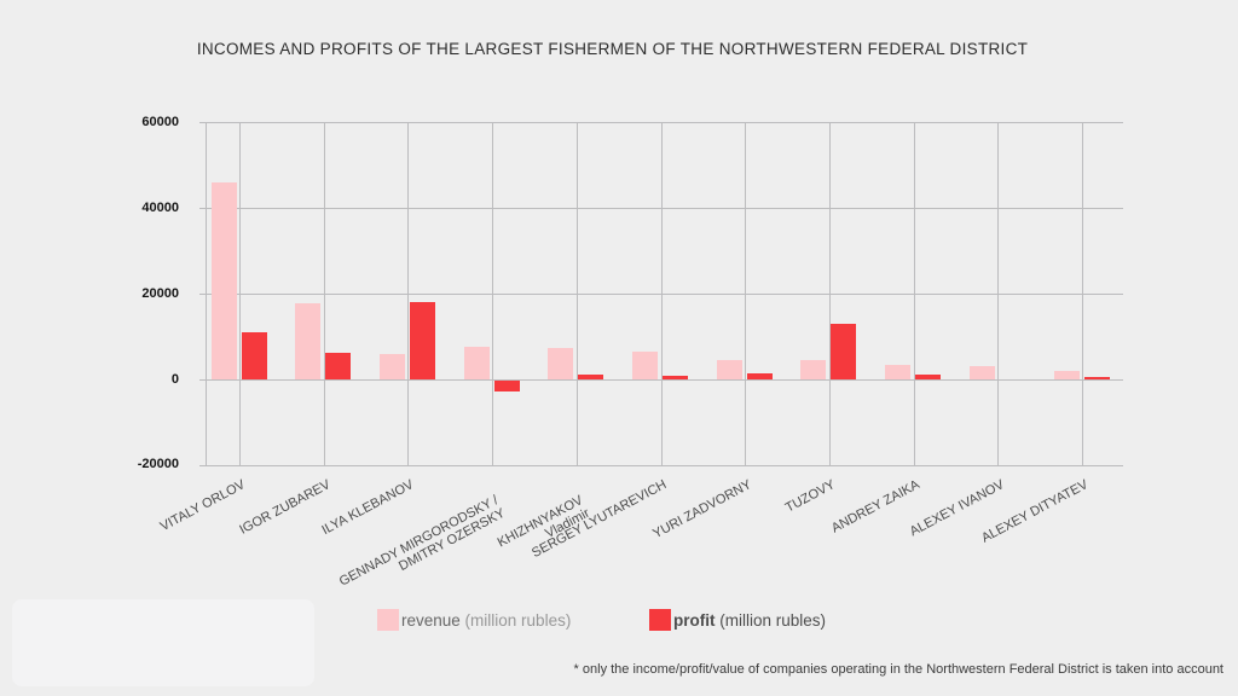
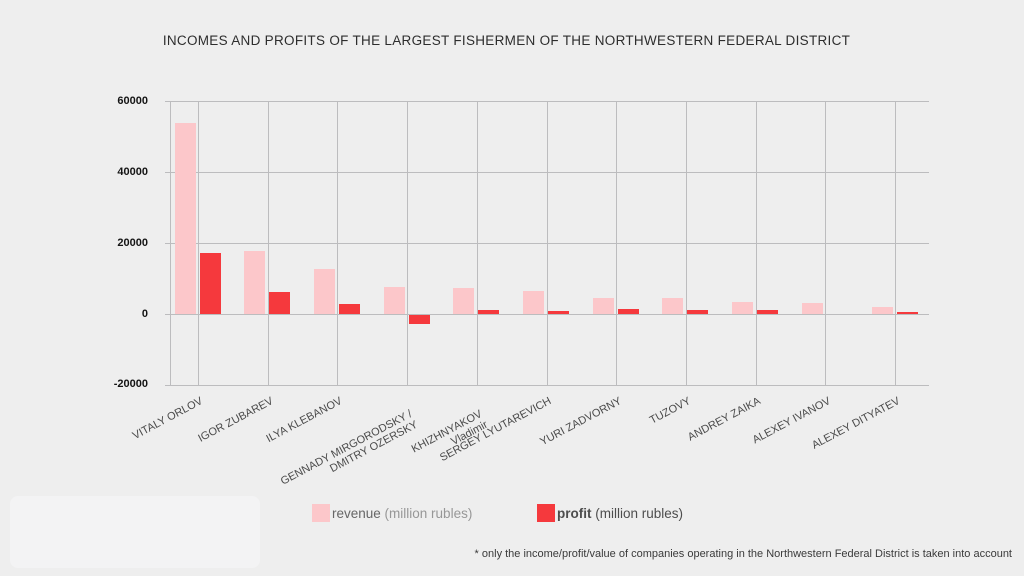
revenue (million rubles)/VITALY ORLOV: 46000 -> 54000
profit (million rubles)/VITALY ORLOV: 11000 -> 17000
revenue (million rubles)/ILYA KLEBANOV: 6000 -> 13000
profit (million rubles)/ILYA KLEBANOV: 18000 -> 3000
profit (million rubles)/TUZOVY: 13000 -> 1000
